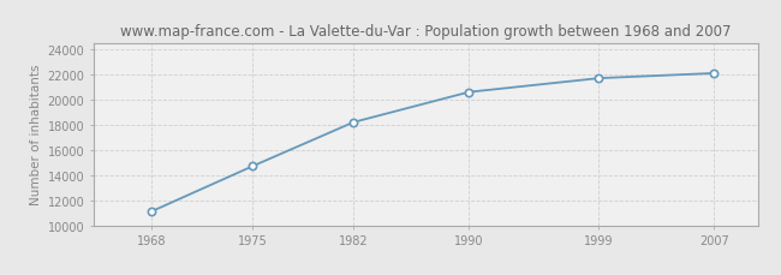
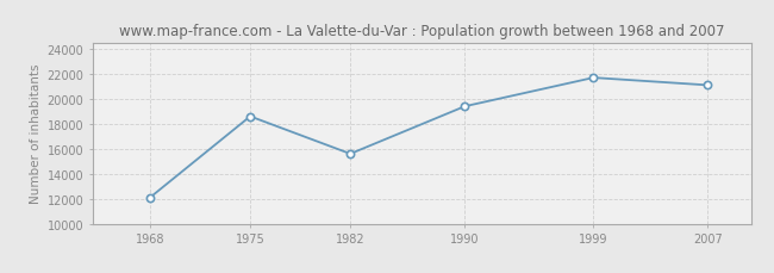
1968: 11100 -> 12100
1975: 14700 -> 18600
1982: 18200 -> 15600
1990: 20600 -> 19400
2007: 22100 -> 21100
